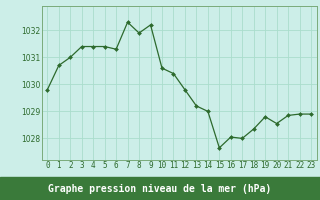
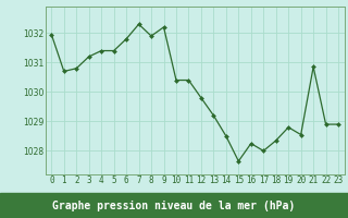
0: 1029.80 -> 1031.95
2: 1031.00 -> 1030.80
3: 1031.40 -> 1031.20
6: 1031.30 -> 1031.80
10: 1030.60 -> 1030.40
14: 1029.00 -> 1028.50
16: 1028.05 -> 1028.25
21: 1028.85 -> 1030.85
